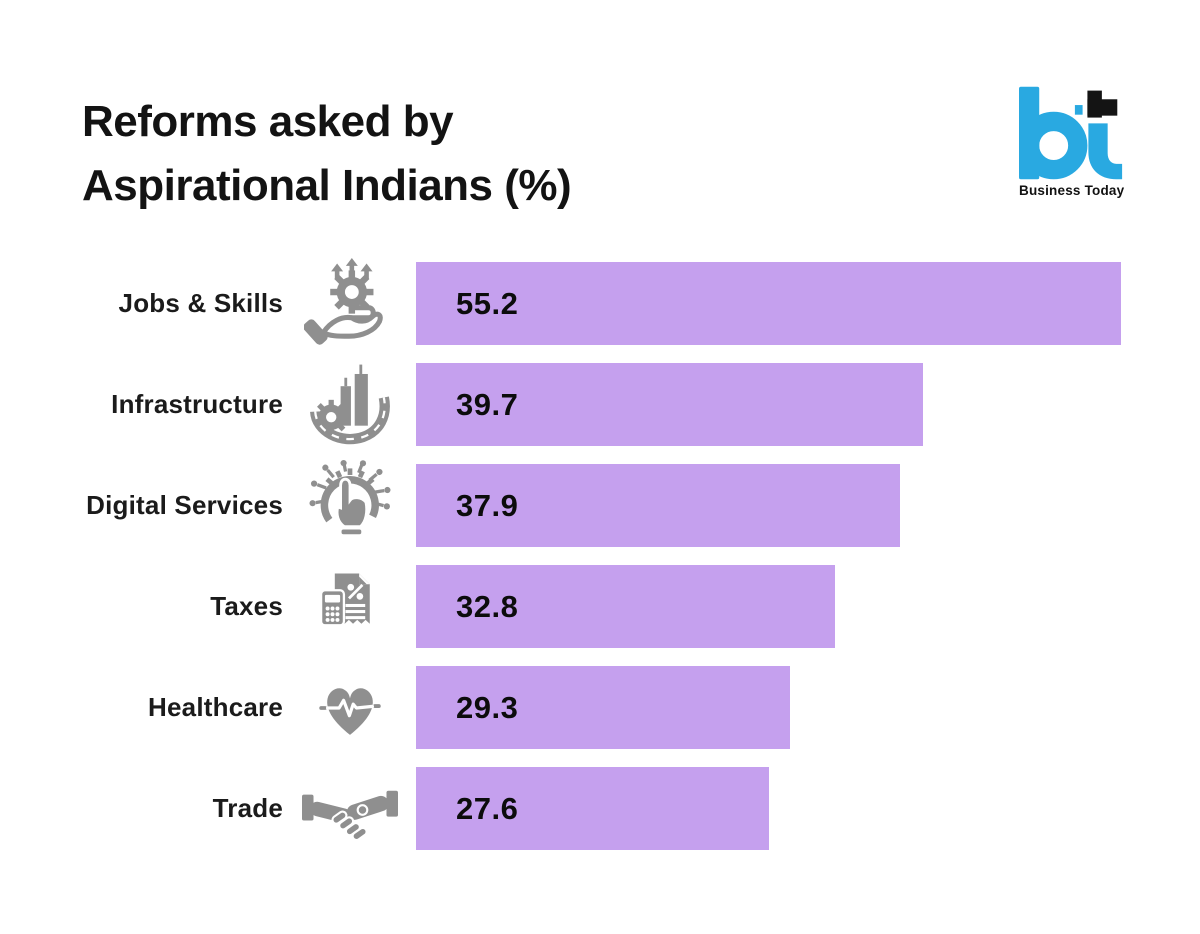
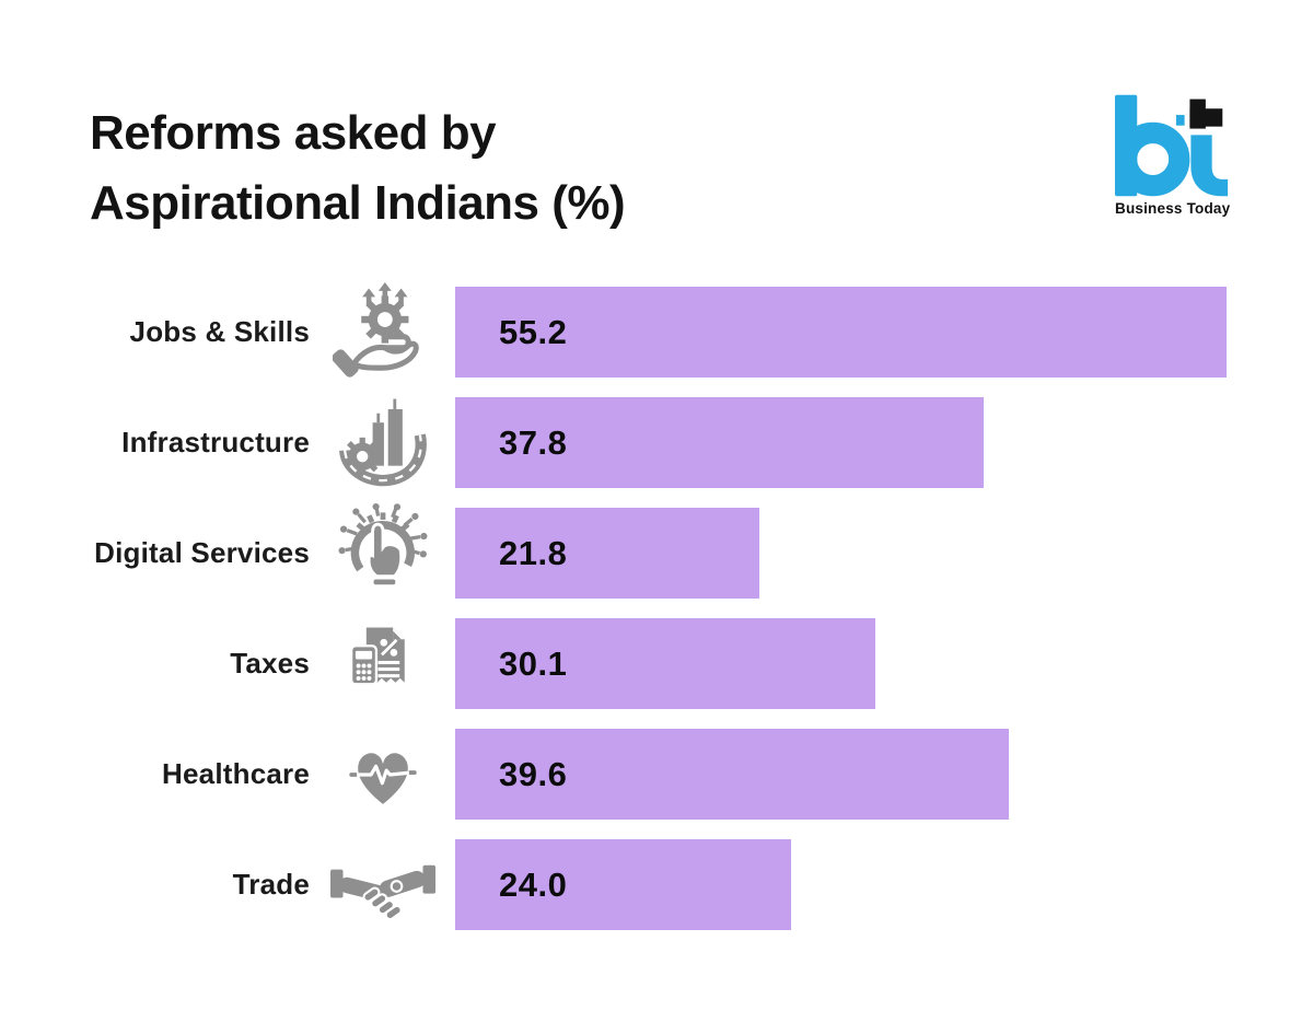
Infrastructure: 39.7 -> 37.8
Digital Services: 37.9 -> 21.8
Taxes: 32.8 -> 30.1
Healthcare: 29.3 -> 39.6
Trade: 27.6 -> 24.0
